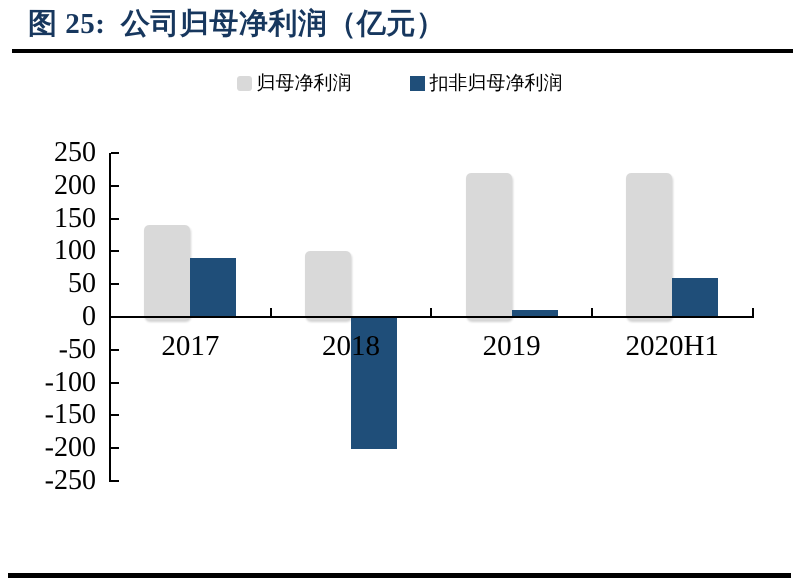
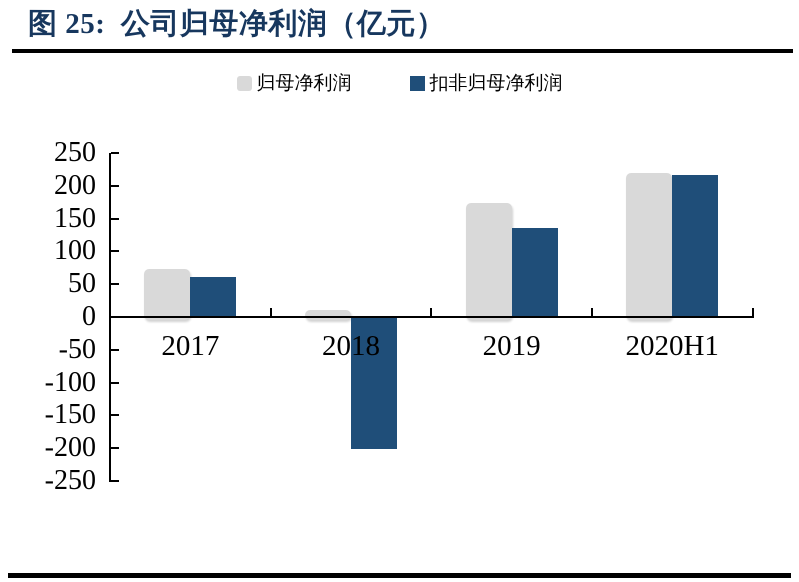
归母净利润/2017: 140 -> 70
扣非归母净利润/2017: 90 -> 60
归母净利润/2018: 100 -> 10
归母净利润/2019: 220 -> 170
扣非归母净利润/2019: 10 -> 140
扣非归母净利润/2020H1: 60 -> 220
